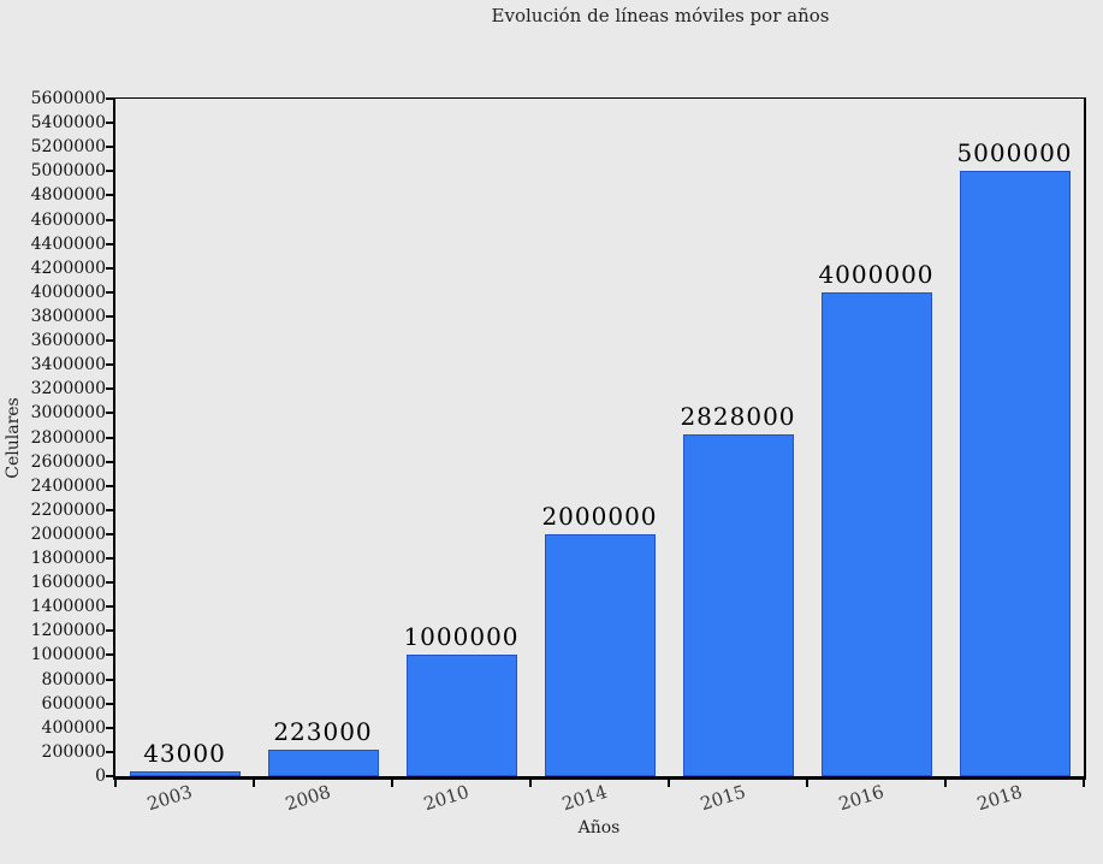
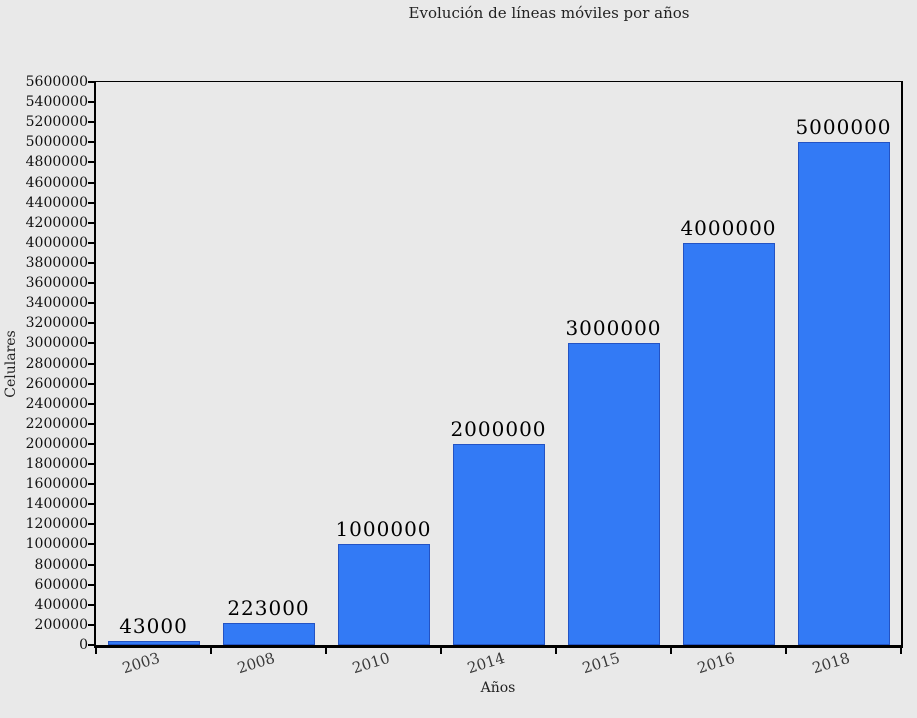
2015: 2828000 -> 3000000
